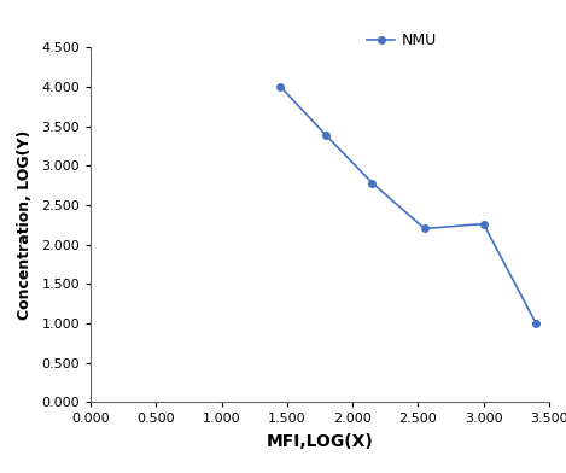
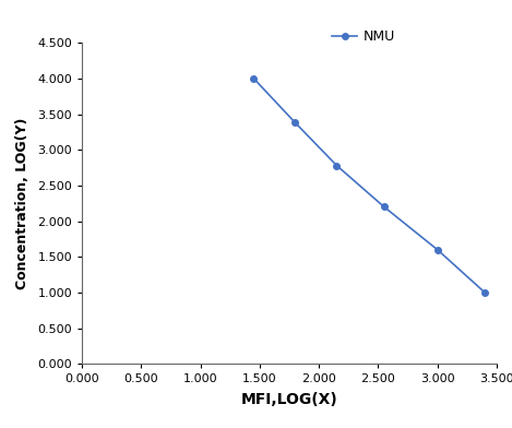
3.000: 2.26 -> 1.60
